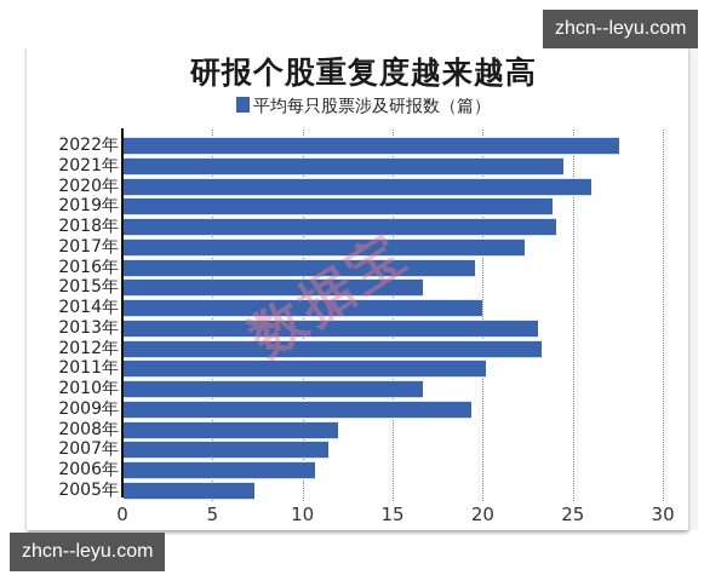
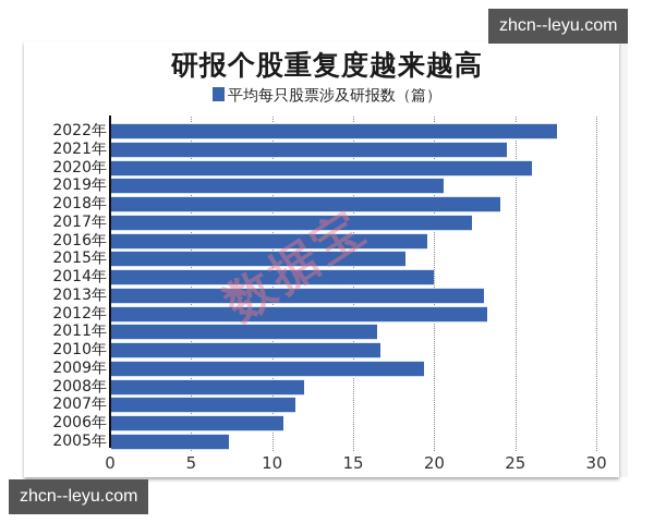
2019年: 23.9 -> 20.6
2015年: 16.7 -> 18.2
2011年: 20.2 -> 16.5
